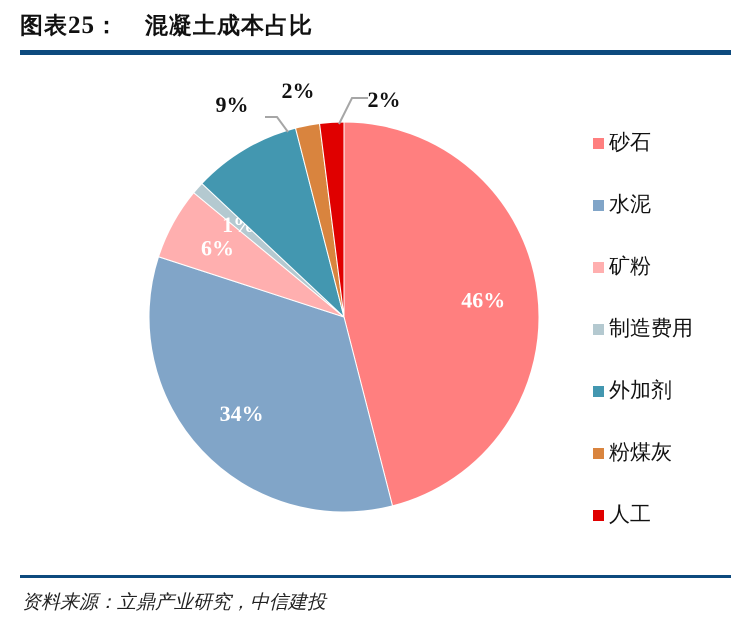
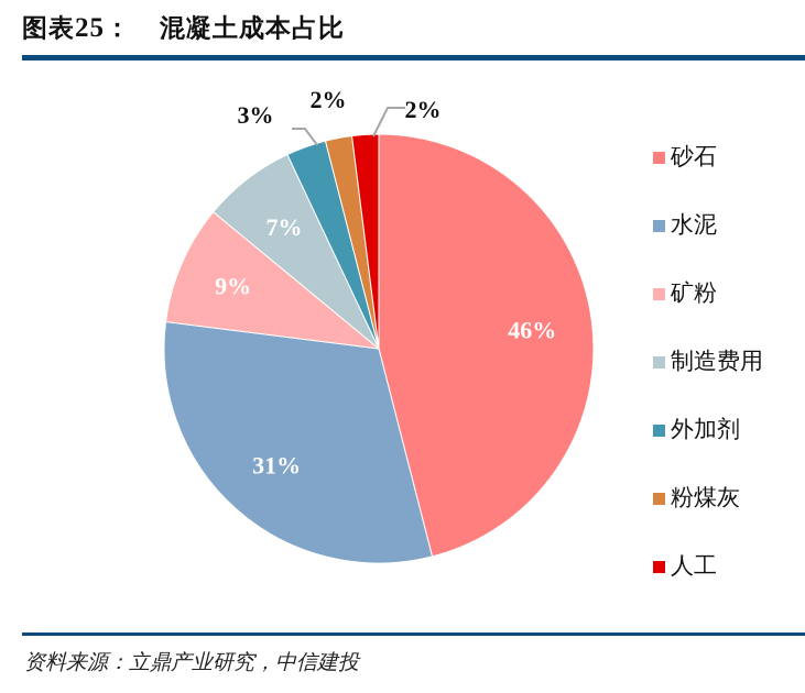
水泥: 34% -> 31%
矿粉: 6% -> 9%
制造费用: 1% -> 7%
外加剂: 9% -> 3%
